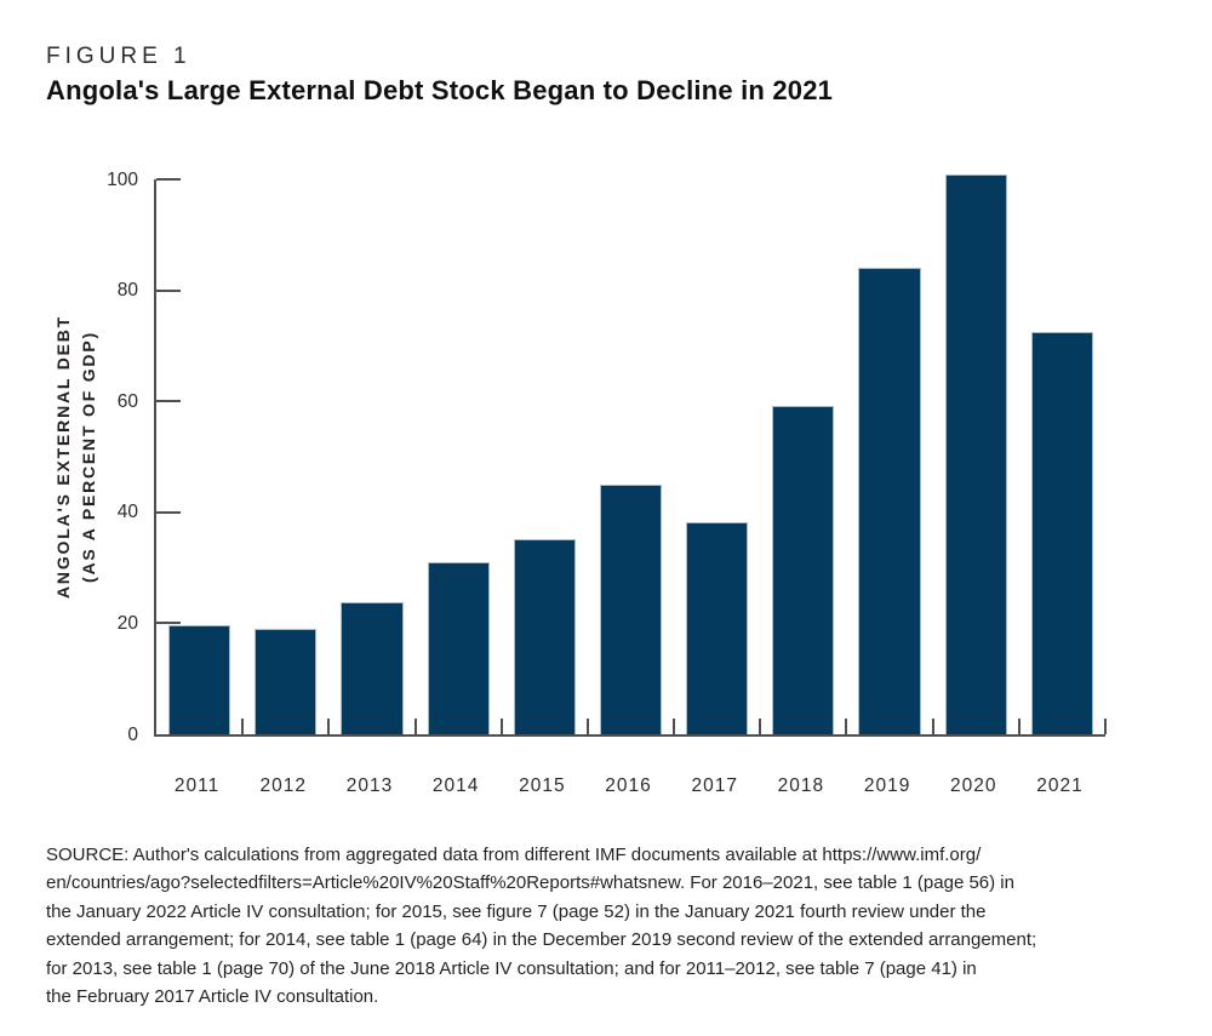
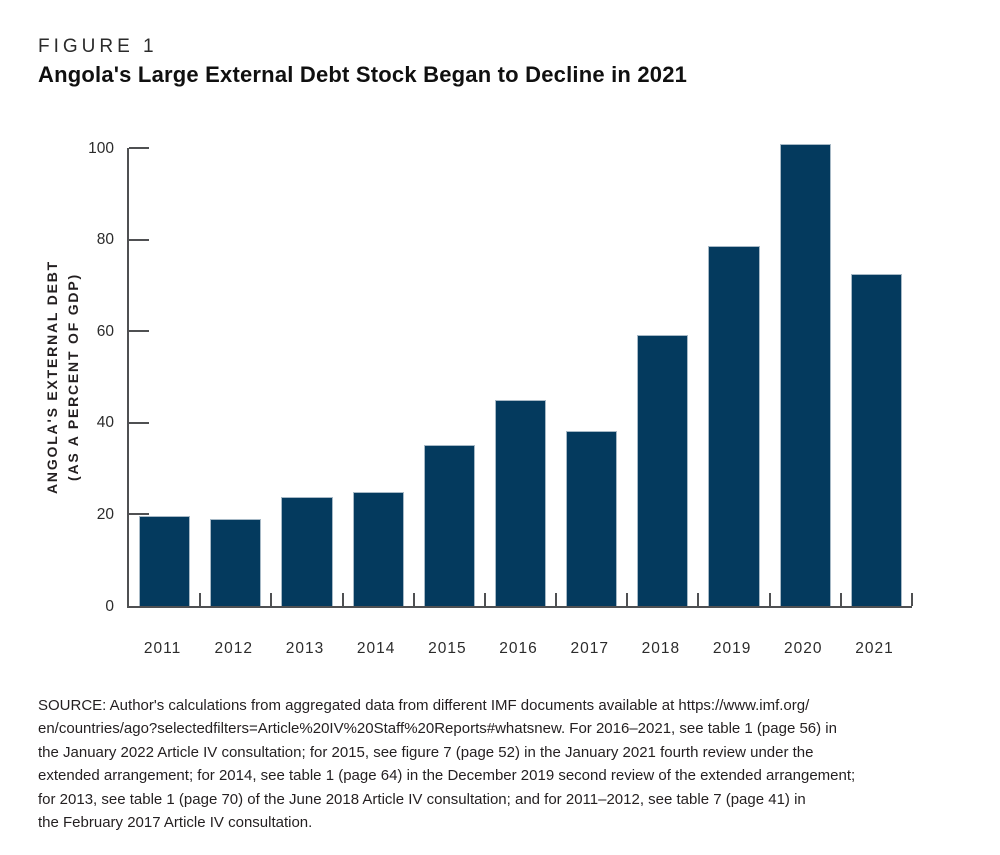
2014: 31 -> 25
2019: 84 -> 79
